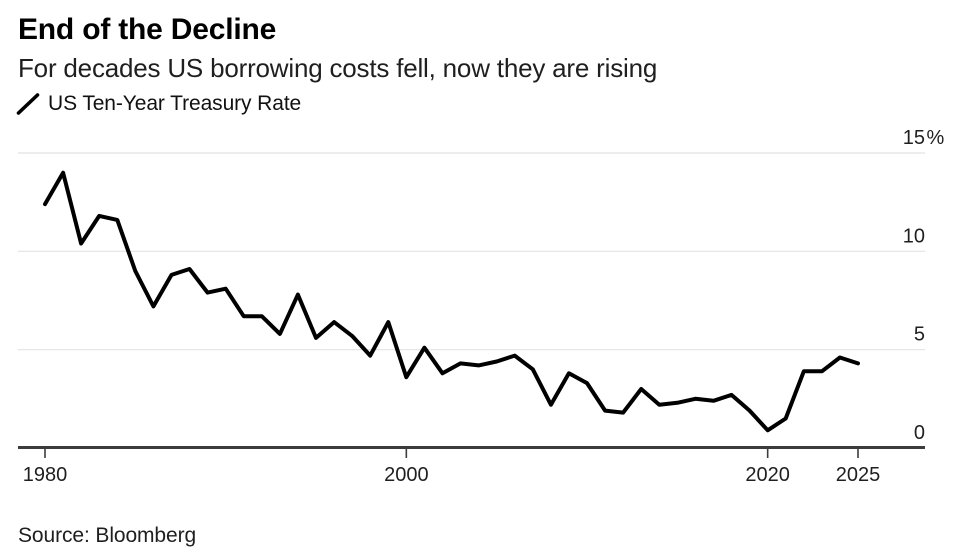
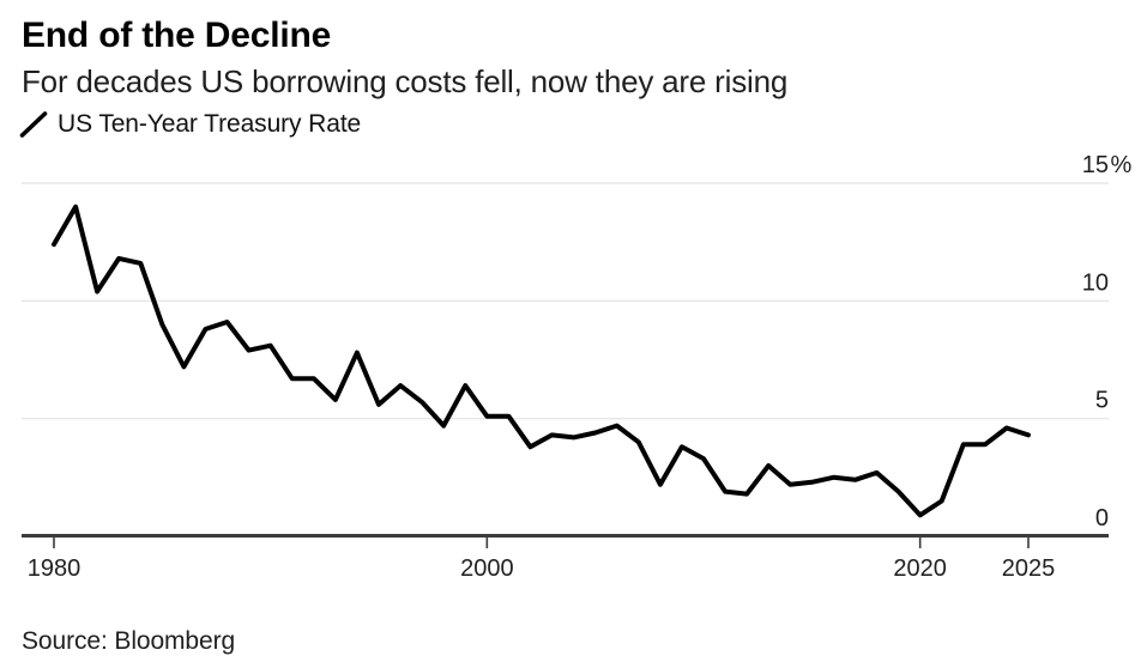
2000: 3.6 -> 5.1
